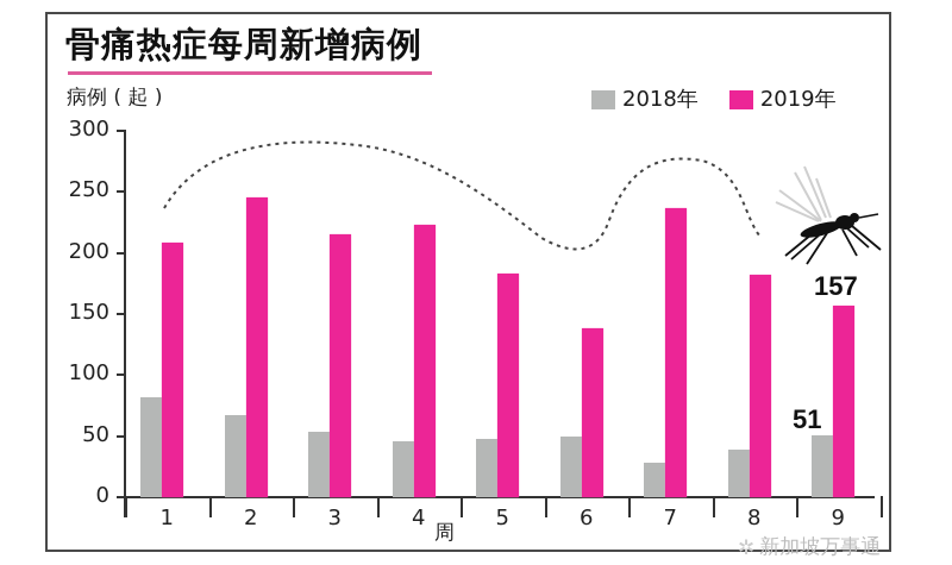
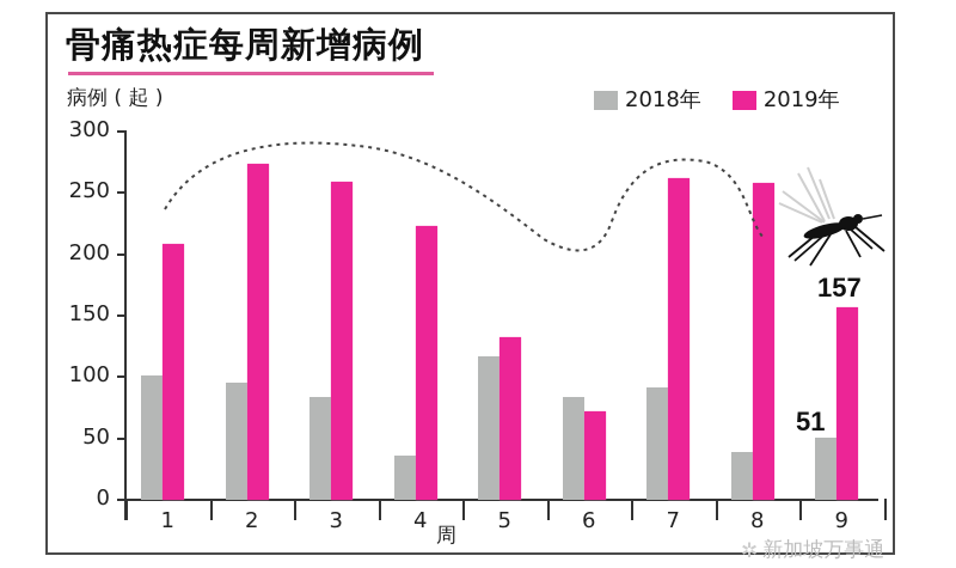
2018年/1: 82 -> 101
2018年/2: 67 -> 95
2019年/2: 245 -> 274
2018年/3: 54 -> 84
2019年/3: 215 -> 259
2018年/4: 46 -> 36
2018年/5: 48 -> 117
2019年/5: 183 -> 132
2018年/6: 50 -> 84
2019年/6: 138 -> 72
2018年/7: 28 -> 92
2019年/7: 237 -> 262
2019年/8: 182 -> 258
